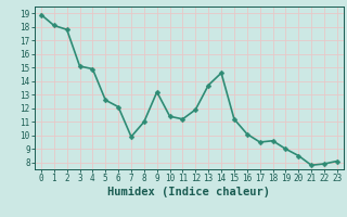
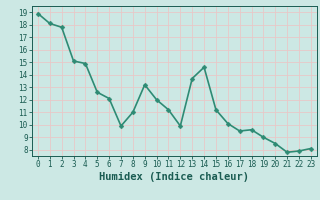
10: 11.4 -> 12.0
12: 11.9 -> 9.9
